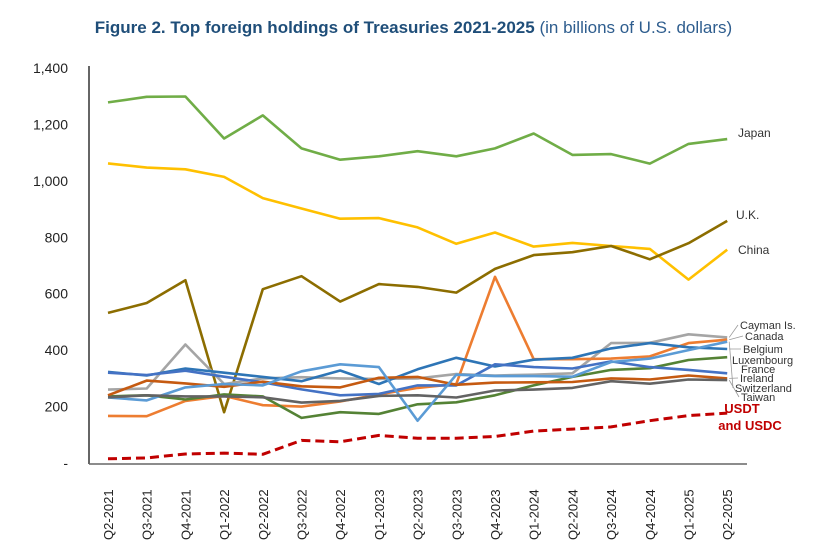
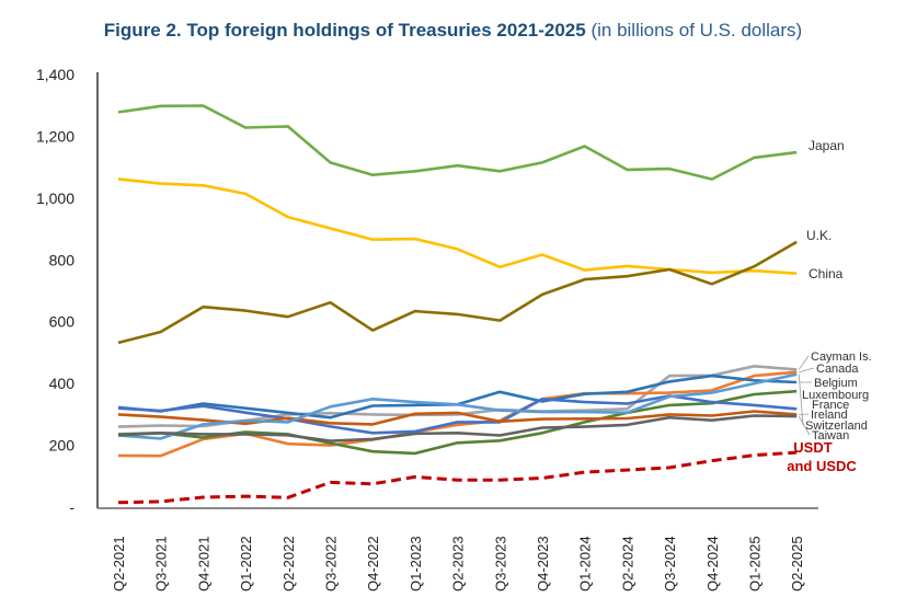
Ireland/Q2-2021: 240 -> 300
Cayman Is./Q4-2021: 420 -> 260
Japan/Q1-2022: 1150 -> 1230
U.K./Q1-2022: 180 -> 640
Luxembourg/Q3-2022: 160 -> 210
Belgium/Q1-2023: 280 -> 330
Switzerland/Q2-2023: 150 -> 330
Canada/Q4-2023: 660 -> 350
China/Q1-2025: 650 -> 760
